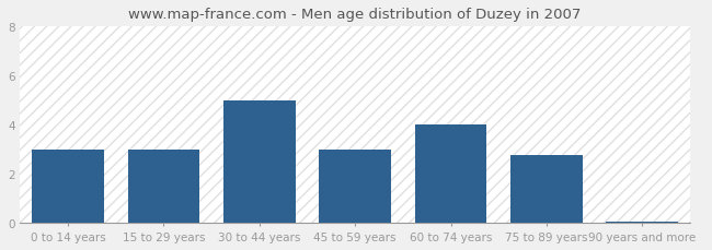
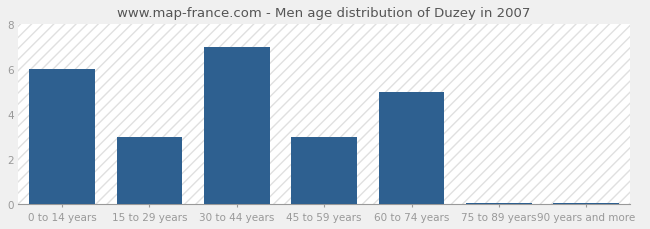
0 to 14 years: 3.00 -> 6.00
30 to 44 years: 5.00 -> 7.00
60 to 74 years: 4.00 -> 5.00
75 to 89 years: 2.75 -> 0.07
